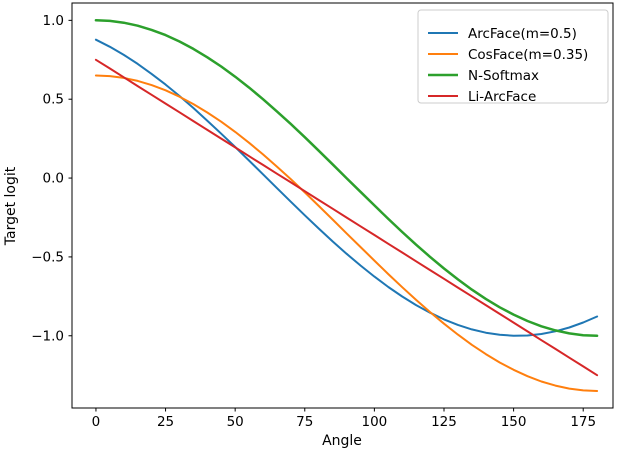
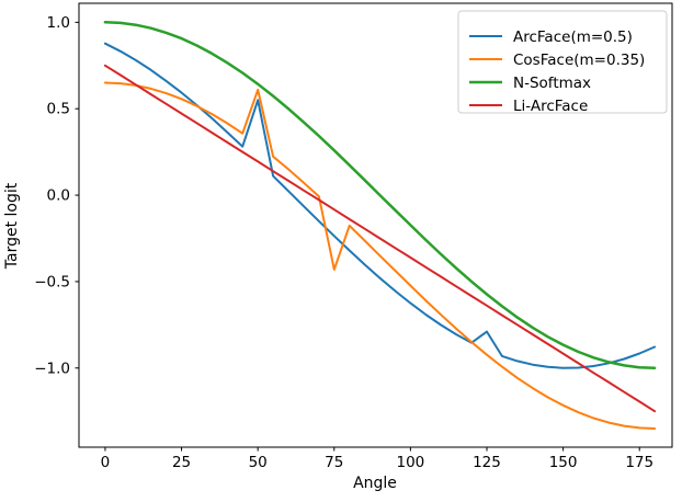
ArcFace(m=0.5)/50: 0.20 -> 0.55
CosFace(m=0.35)/50: 0.29 -> 0.61
CosFace(m=0.35)/75: -0.09 -> -0.43
ArcFace(m=0.5)/125: -0.90 -> -0.79
